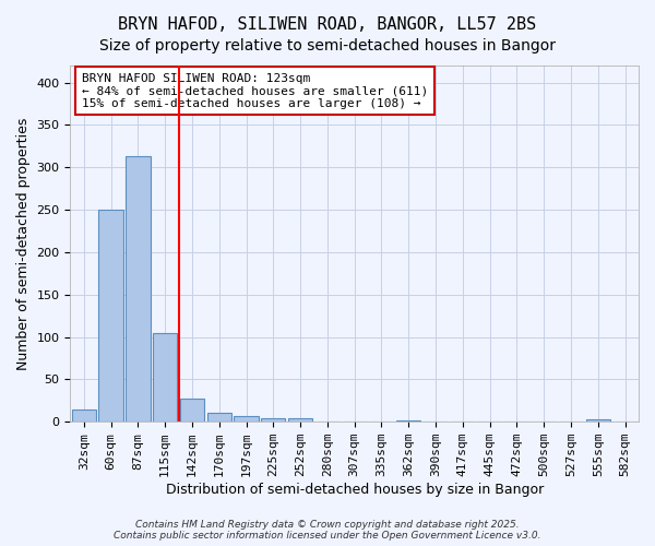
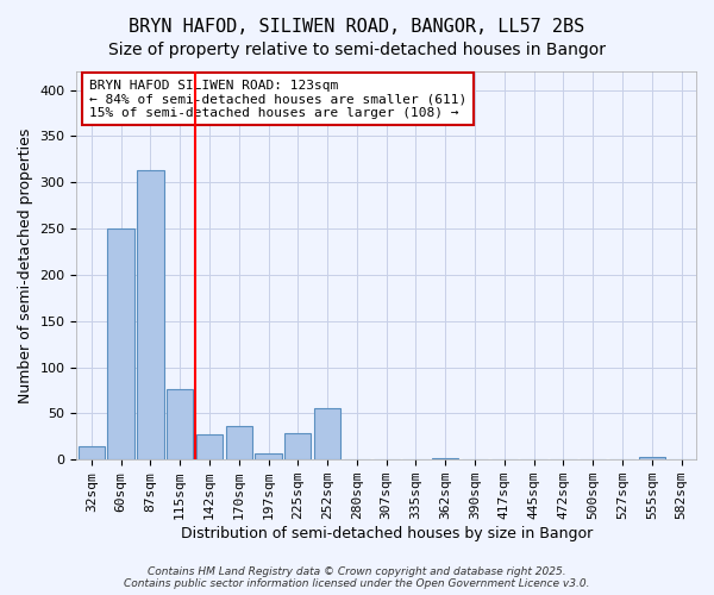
115sqm: 105 -> 76
170sqm: 10 -> 36
225sqm: 4 -> 28
252sqm: 4 -> 56
